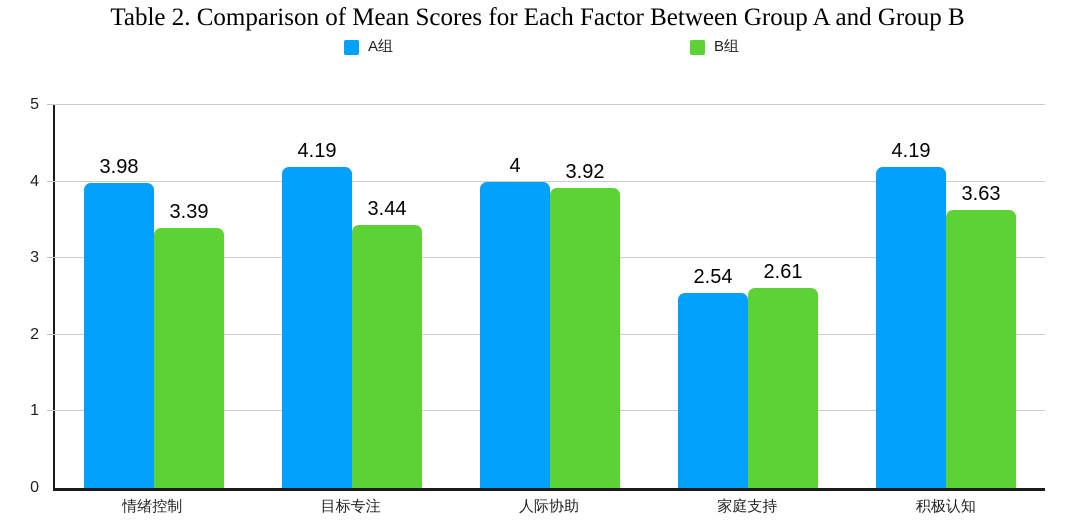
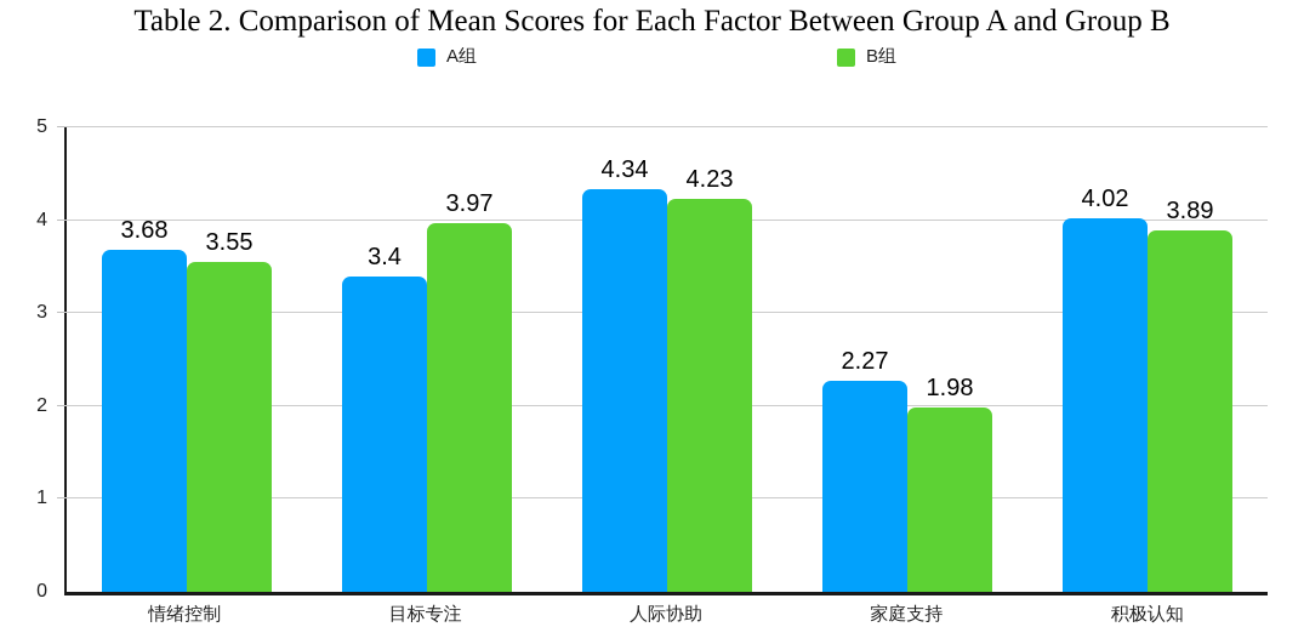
A组/情绪控制: 3.98 -> 3.68
B组/情绪控制: 3.39 -> 3.55
A组/目标专注: 4.19 -> 3.4
B组/目标专注: 3.44 -> 3.97
A组/人际协助: 4 -> 4.34
B组/人际协助: 3.92 -> 4.23
A组/家庭支持: 2.54 -> 2.27
B组/家庭支持: 2.61 -> 1.98
A组/积极认知: 4.19 -> 4.02
B组/积极认知: 3.63 -> 3.89
